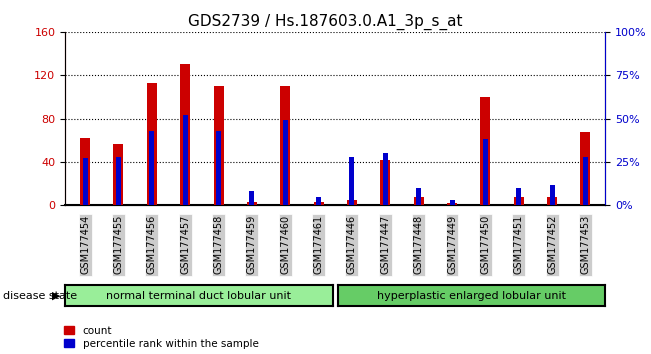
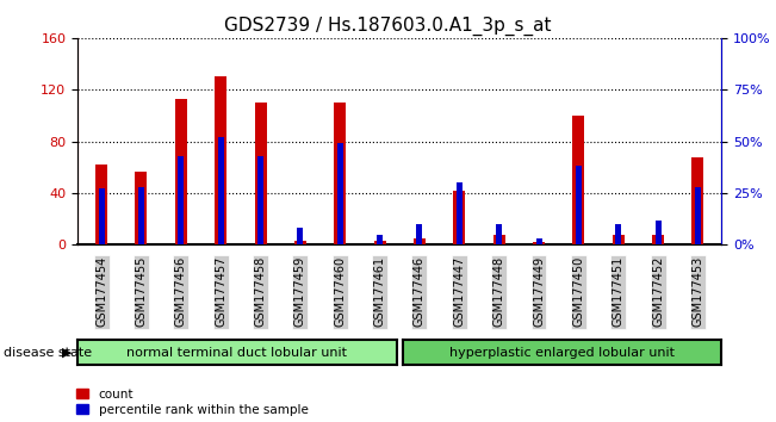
percentile rank within the sample/GSM177446: 28% -> 10%
